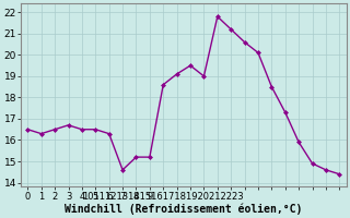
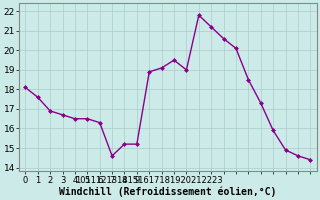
0: 16.5 -> 18.1
1: 16.3 -> 17.6
2: 16.5 -> 16.9
1011121314151617181920212223: 18.6 -> 18.9
